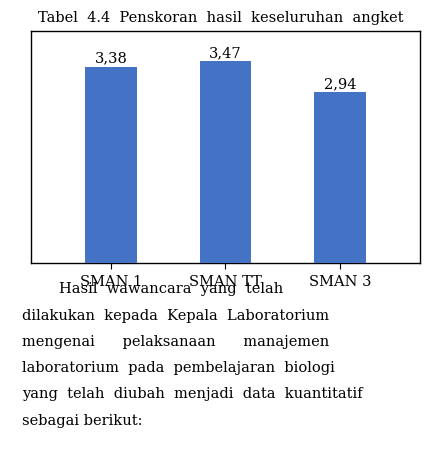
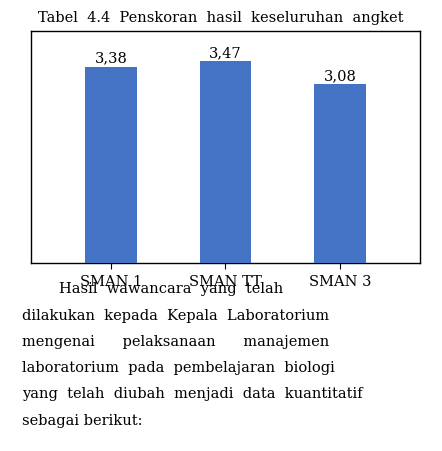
SMAN 3: 2,94 -> 3,08
